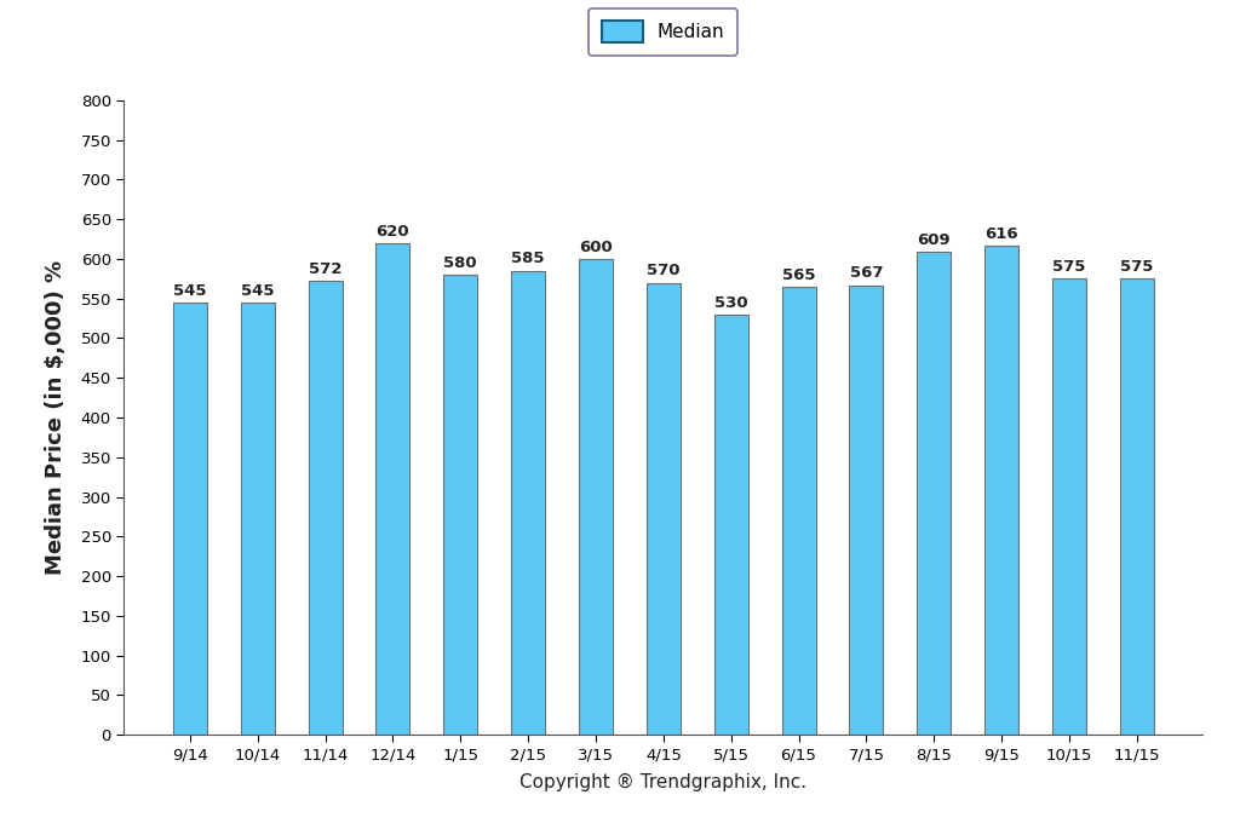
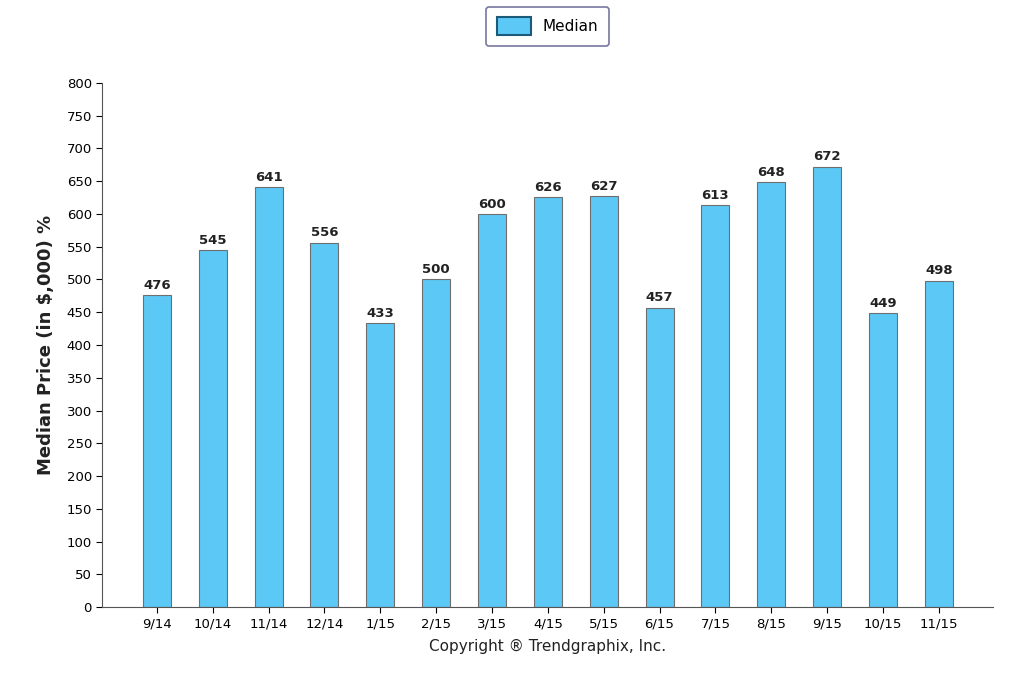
9/14: 545 -> 476
11/14: 572 -> 641
12/14: 620 -> 556
1/15: 580 -> 433
2/15: 585 -> 500
4/15: 570 -> 626
5/15: 530 -> 627
6/15: 565 -> 457
7/15: 567 -> 613
8/15: 609 -> 648
9/15: 616 -> 672
10/15: 575 -> 449
11/15: 575 -> 498
